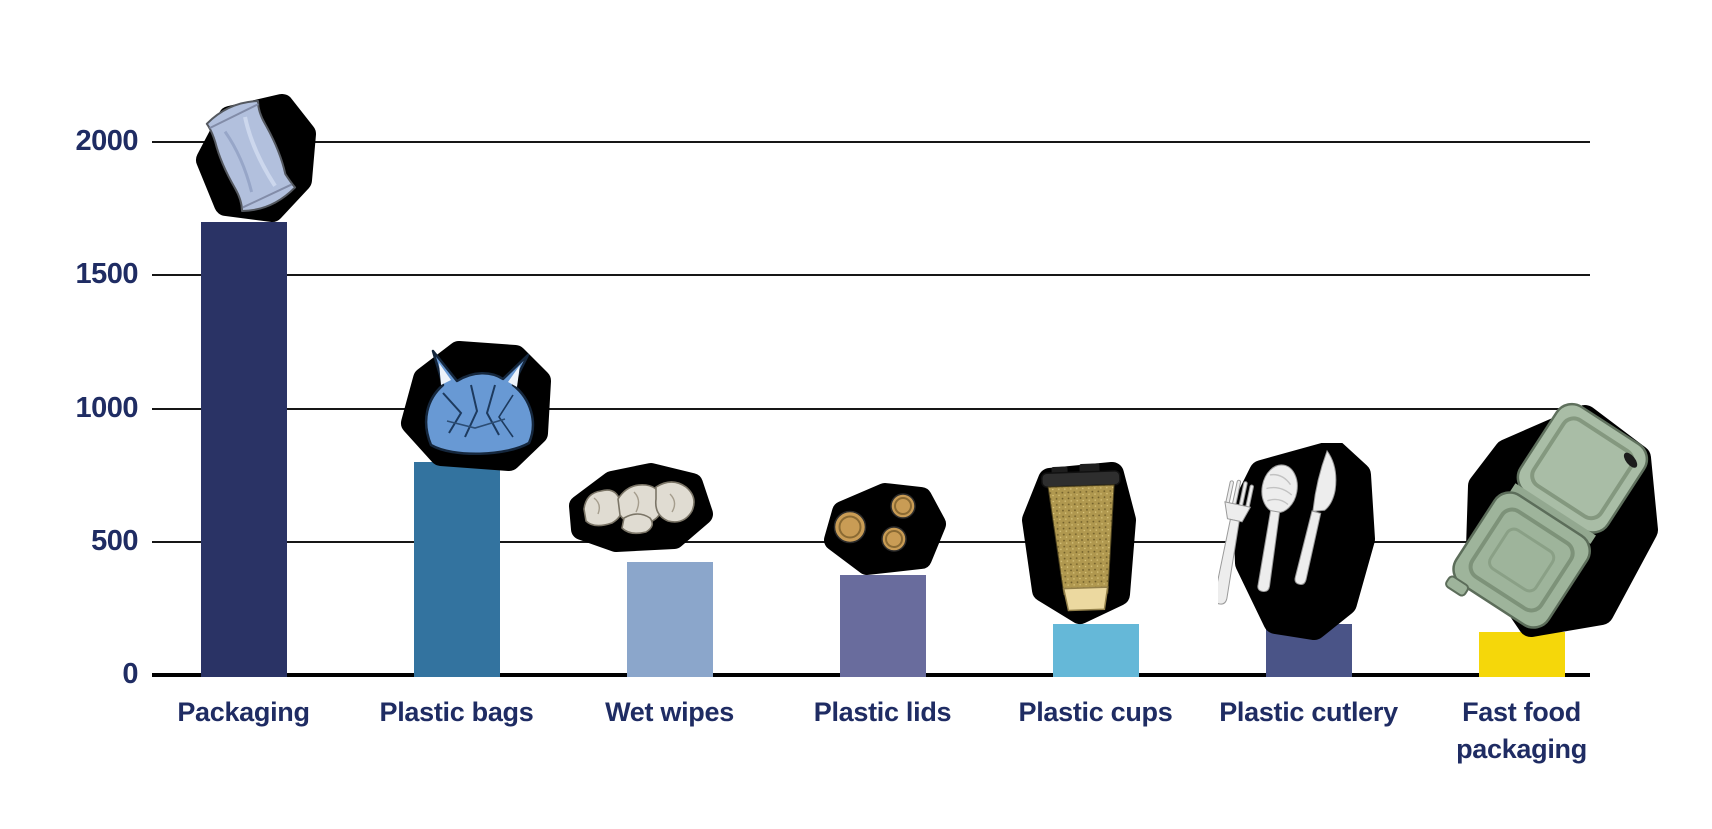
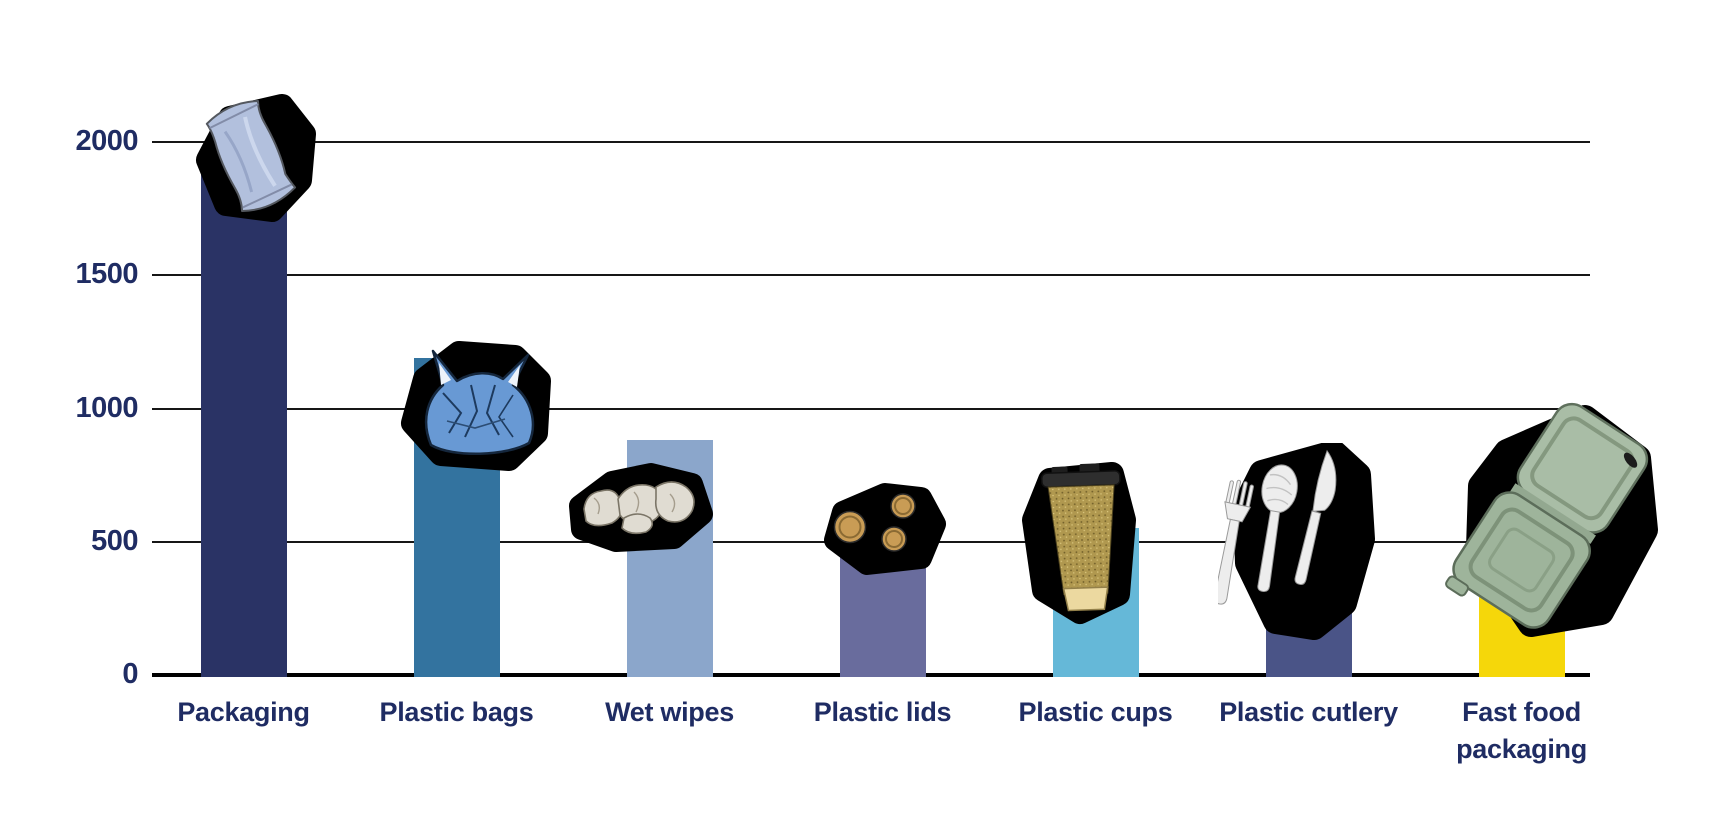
Packaging: 1700 -> 1880
Plastic bags: 800 -> 1190
Wet wipes: 420 -> 880
Plastic lids: 380 -> 450
Plastic cups: 190 -> 550
Plastic cutlery: 190 -> 270
Fast food packaging: 160 -> 310
